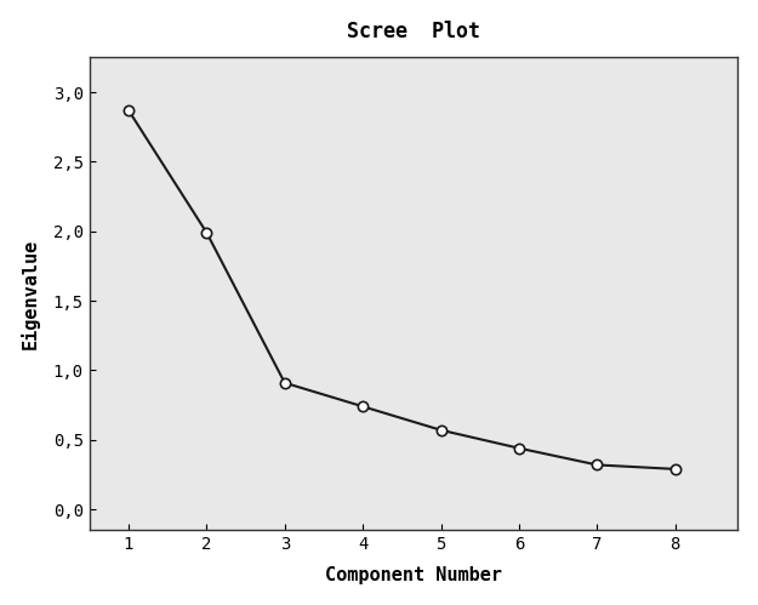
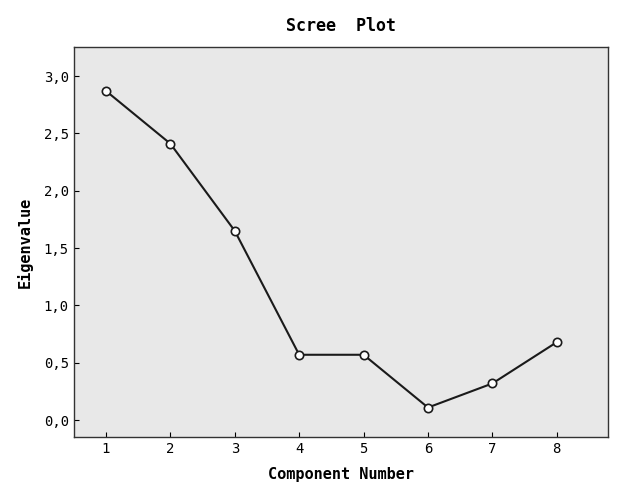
2: 1,99 -> 2,41
3: 0,91 -> 1,65
4: 0,74 -> 0,57
6: 0,44 -> 0,11
8: 0,29 -> 0,68
